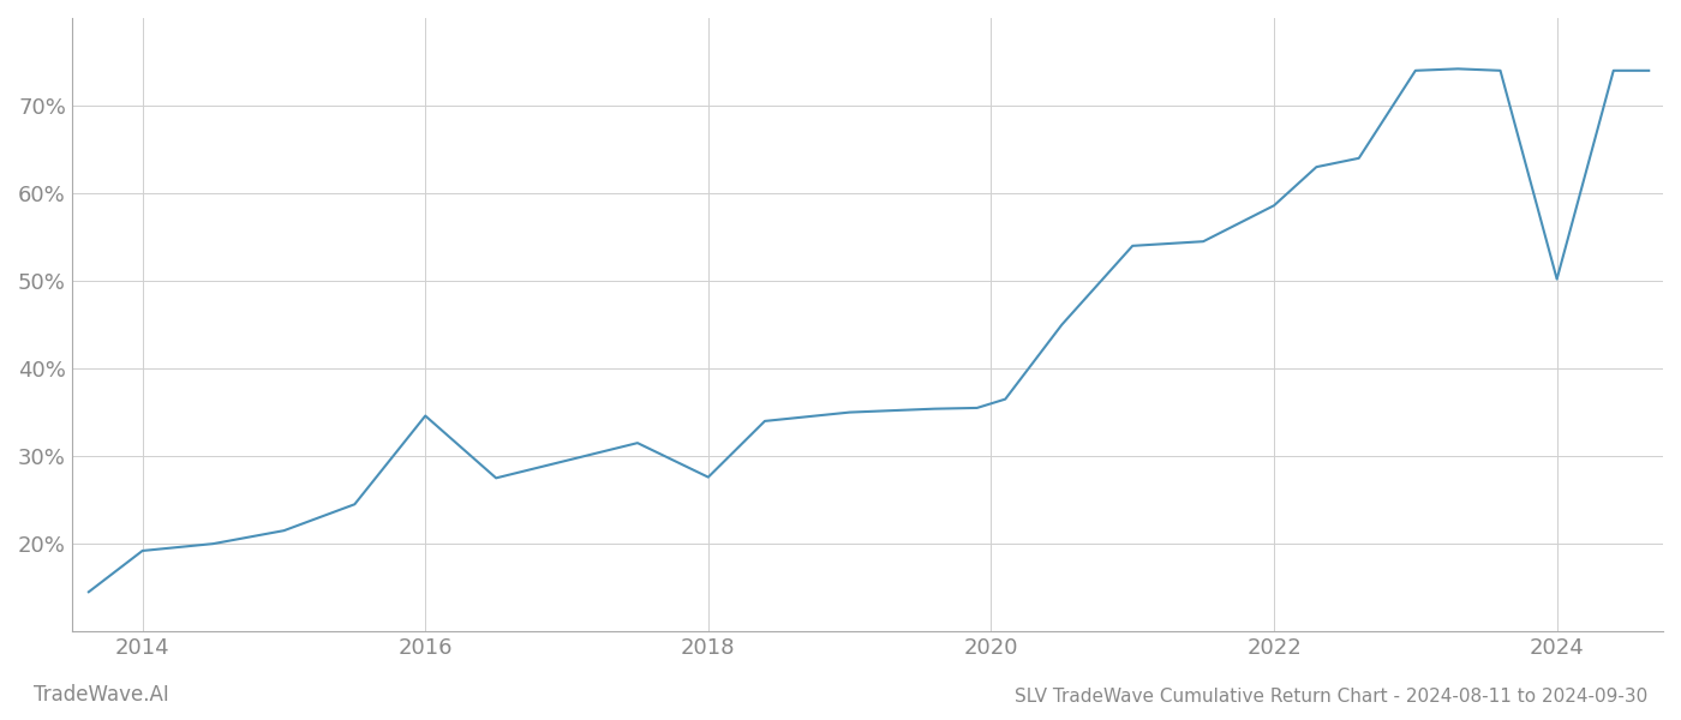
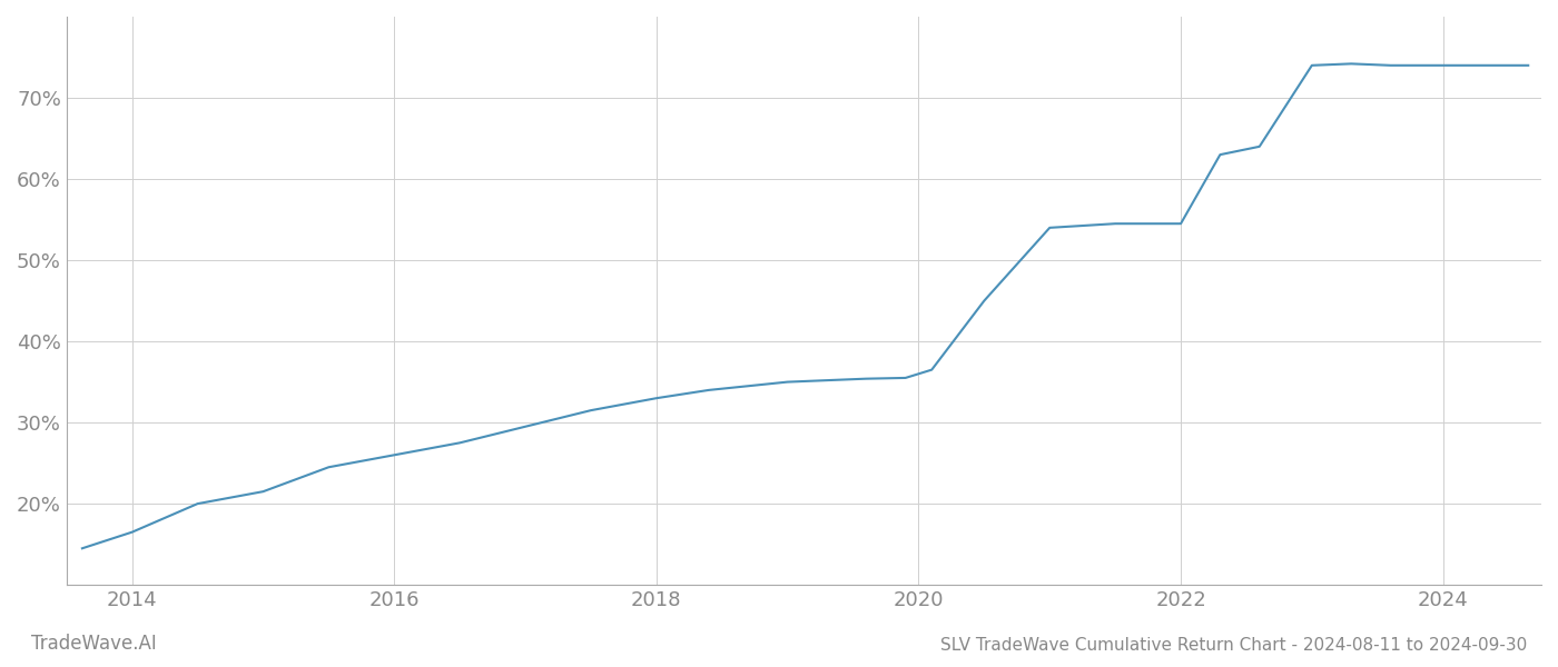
2014: 19.2% -> 16.5%
2016: 34.6% -> 26.0%
2018: 27.6% -> 33.0%
2022: 58.6% -> 54.5%
2024: 50.2% -> 74.0%
